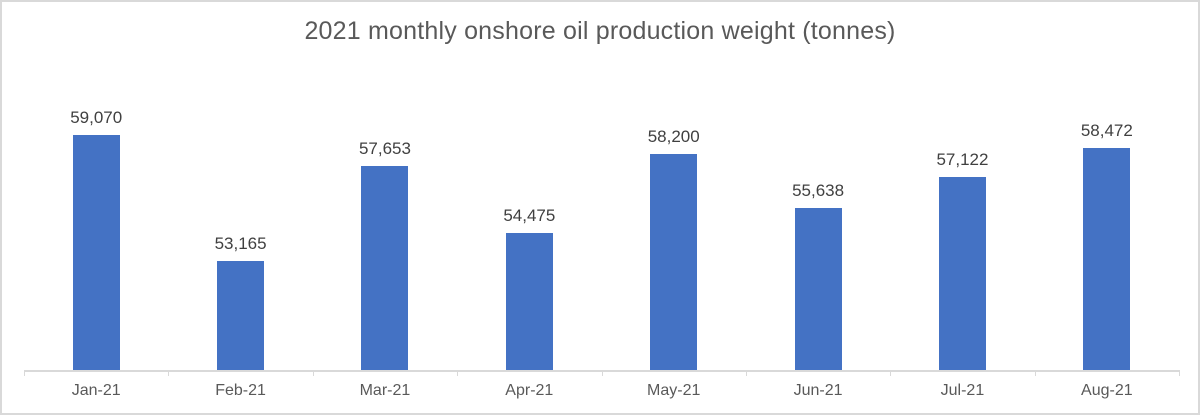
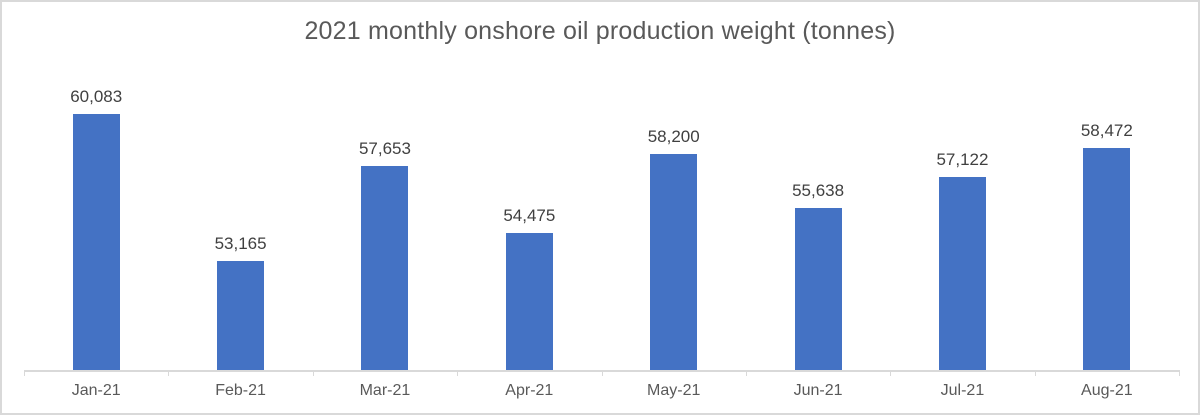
Jan-21: 59,070 -> 60,083
